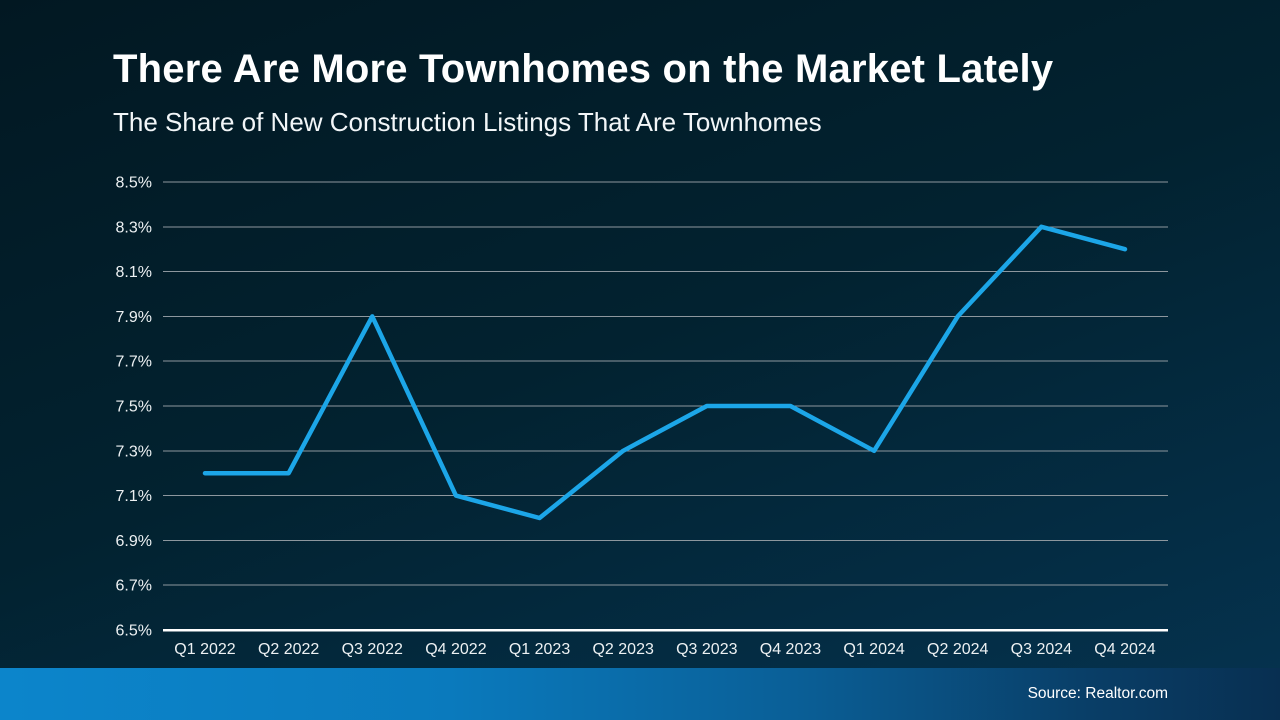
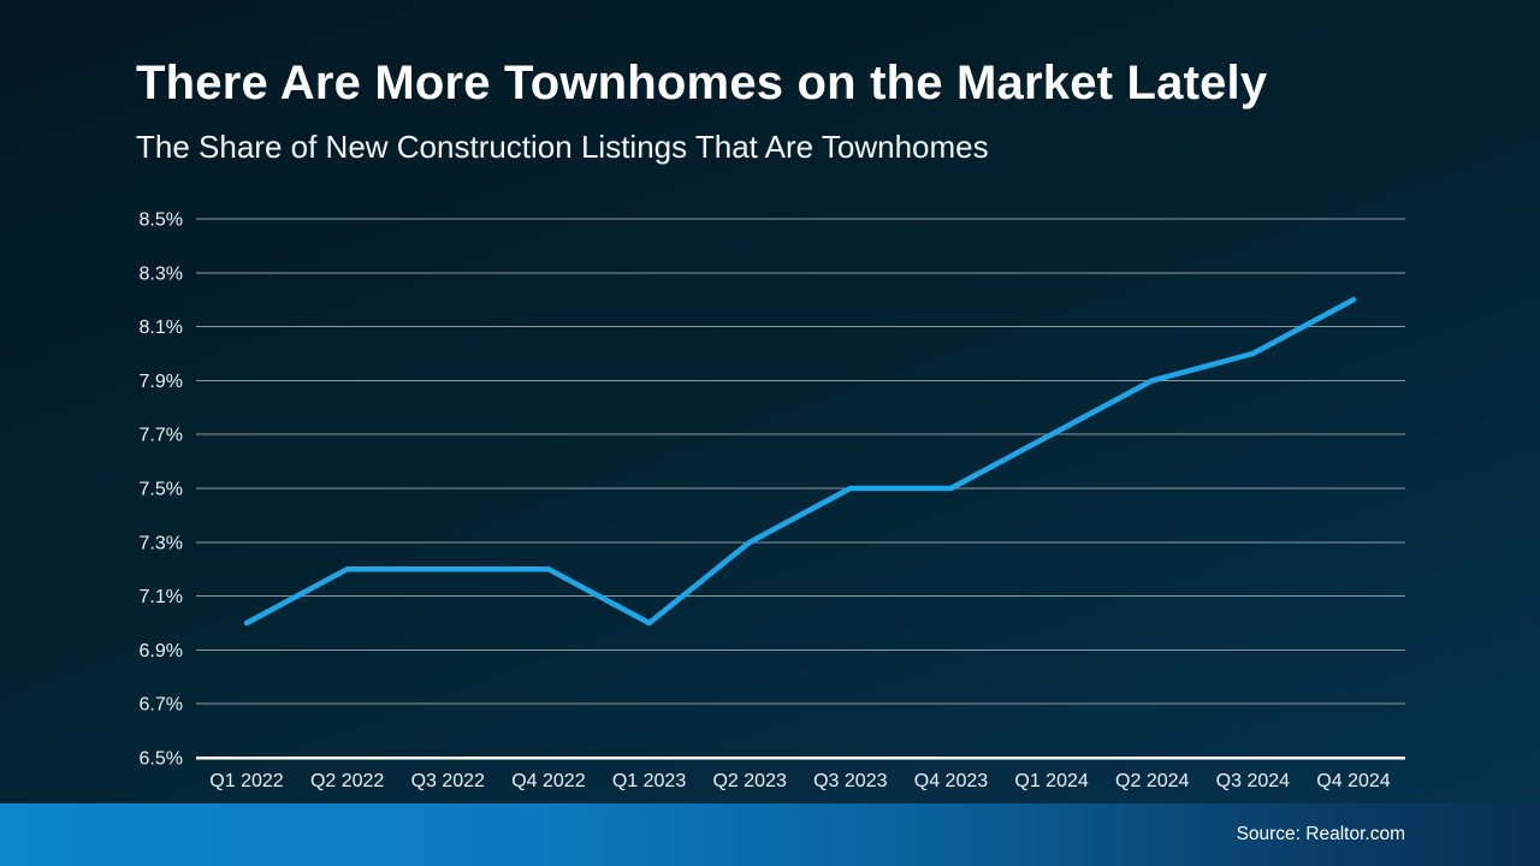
Q1 2022: 7.2% -> 7.0%
Q3 2022: 7.9% -> 7.2%
Q4 2022: 7.1% -> 7.2%
Q1 2024: 7.3% -> 7.7%
Q3 2024: 8.3% -> 8.0%
